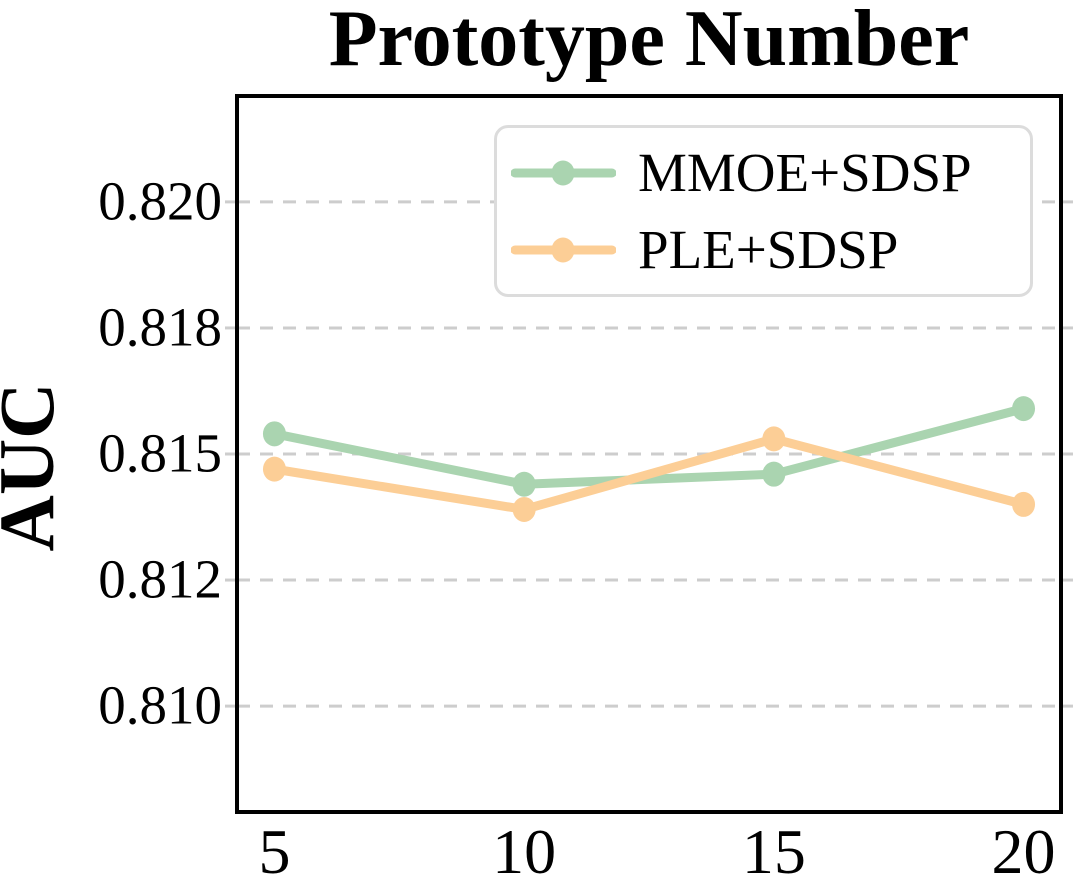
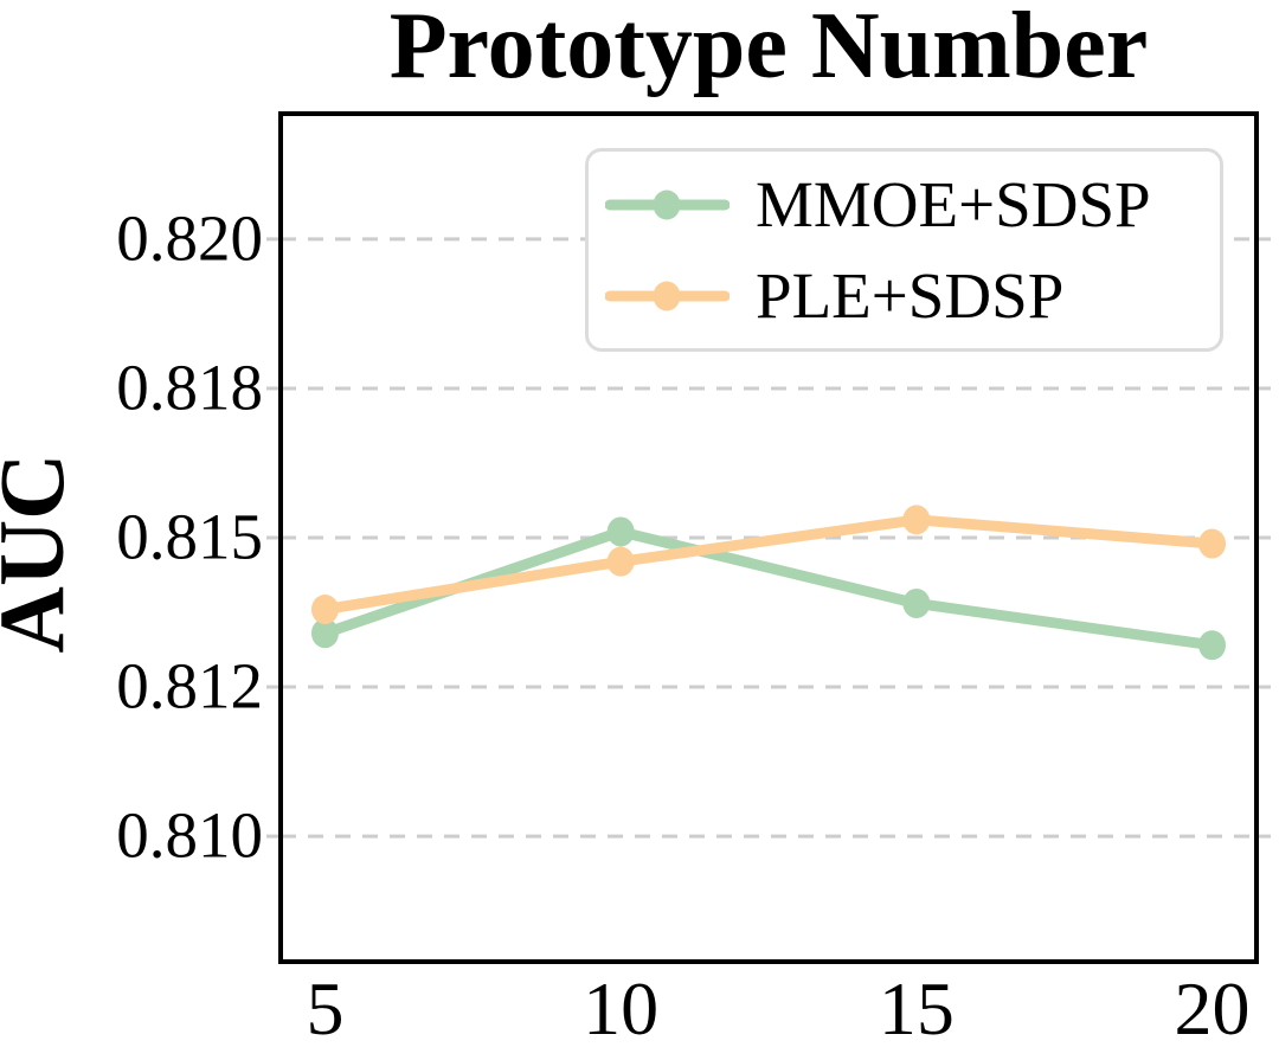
MMOE+SDSP/5: 0.8154 -> 0.8134
PLE+SDSP/5: 0.8147 -> 0.8138
MMOE+SDSP/10: 0.8144 -> 0.8151
PLE+SDSP/10: 0.8139 -> 0.8146
MMOE+SDSP/15: 0.8146 -> 0.8139
MMOE+SDSP/20: 0.8159 -> 0.8132
PLE+SDSP/20: 0.8140 -> 0.8149
